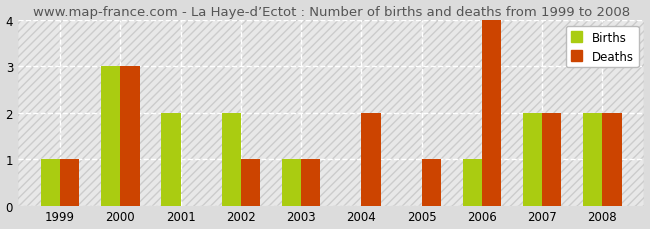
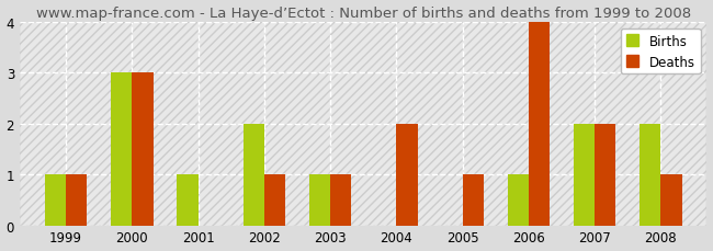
Births/2001: 2 -> 1
Deaths/2008: 2 -> 1
